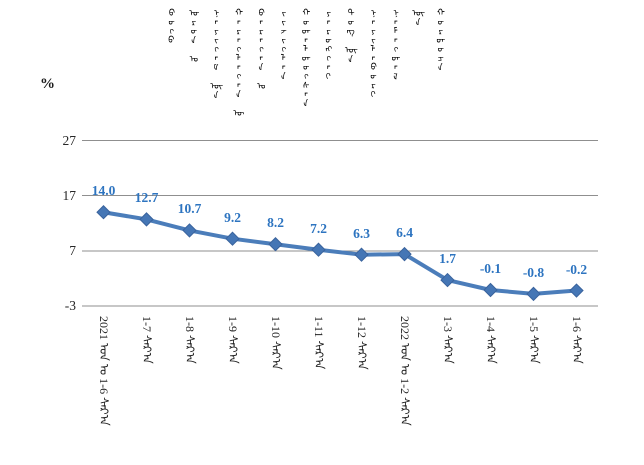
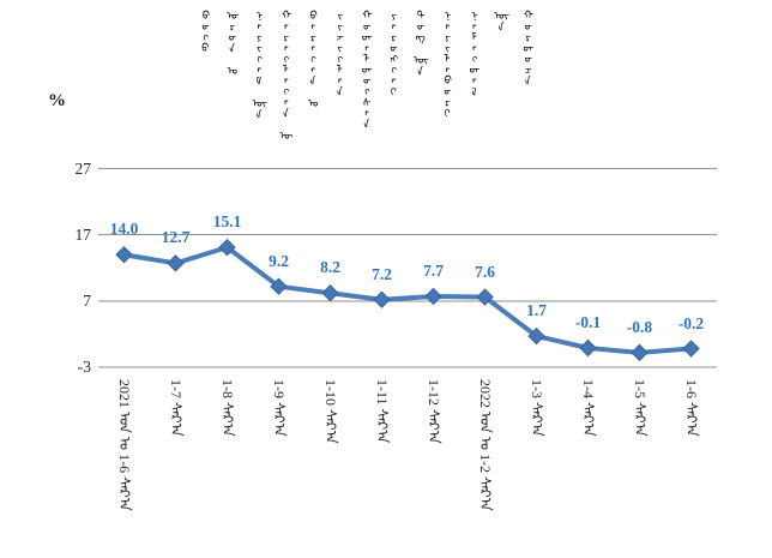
1-8 ᠰᠠᠷ᠎ᠠ: 10.7 -> 15.1
1-12 ᠰᠠᠷ᠎ᠠ: 6.3 -> 7.7
2022 ᠣᠨ ᠤ 1-2 ᠰᠠᠷ᠎ᠠ: 6.4 -> 7.6
